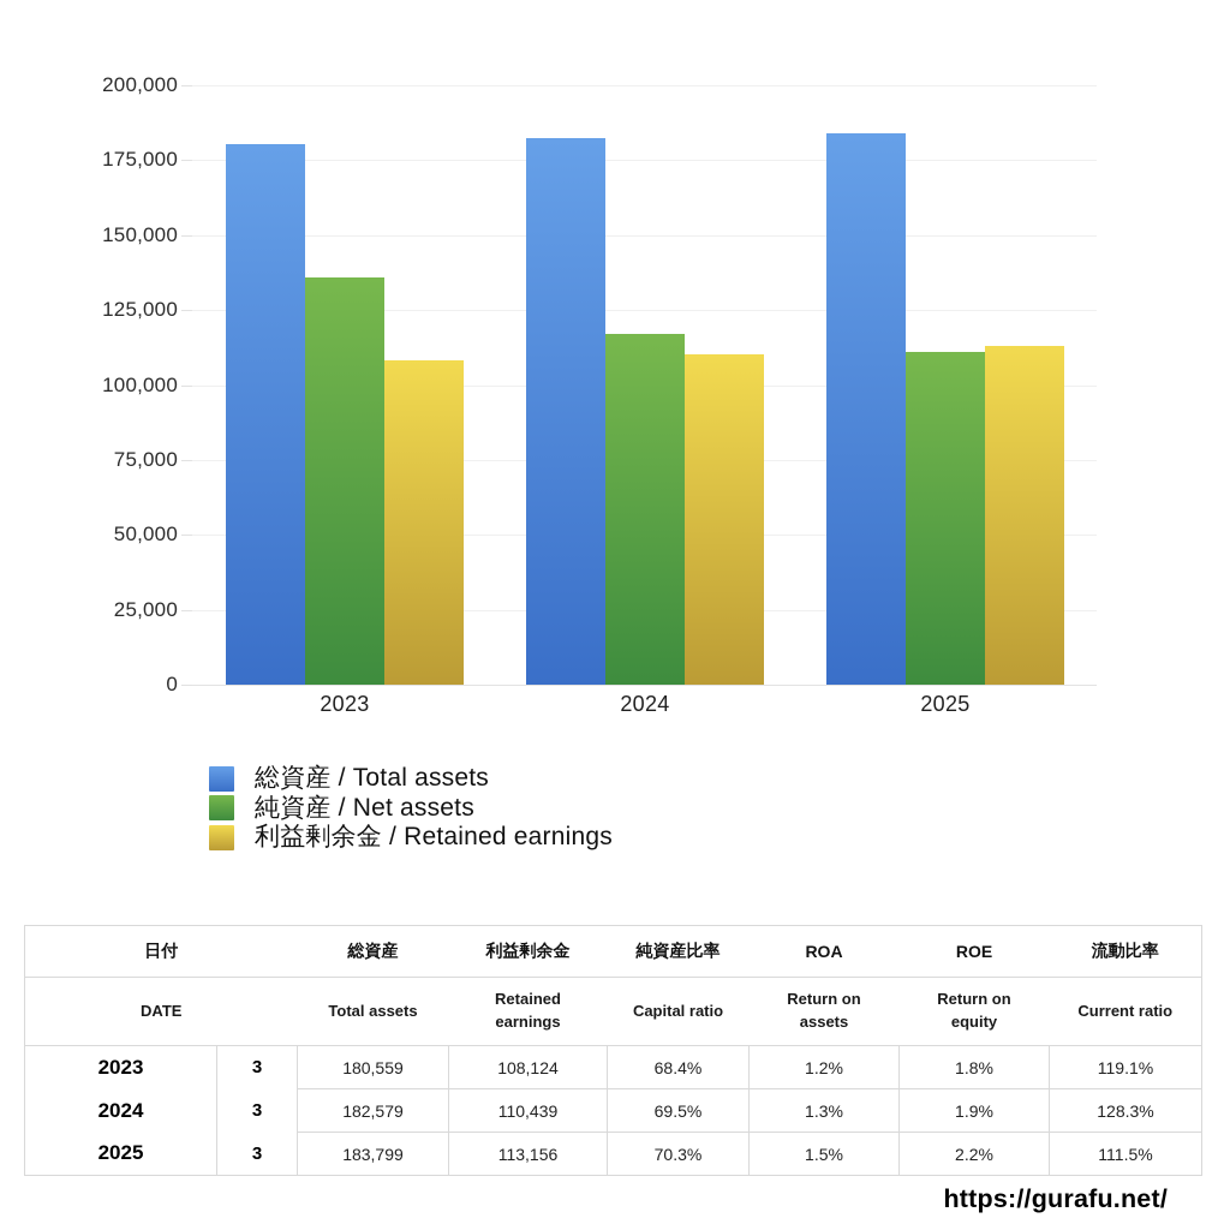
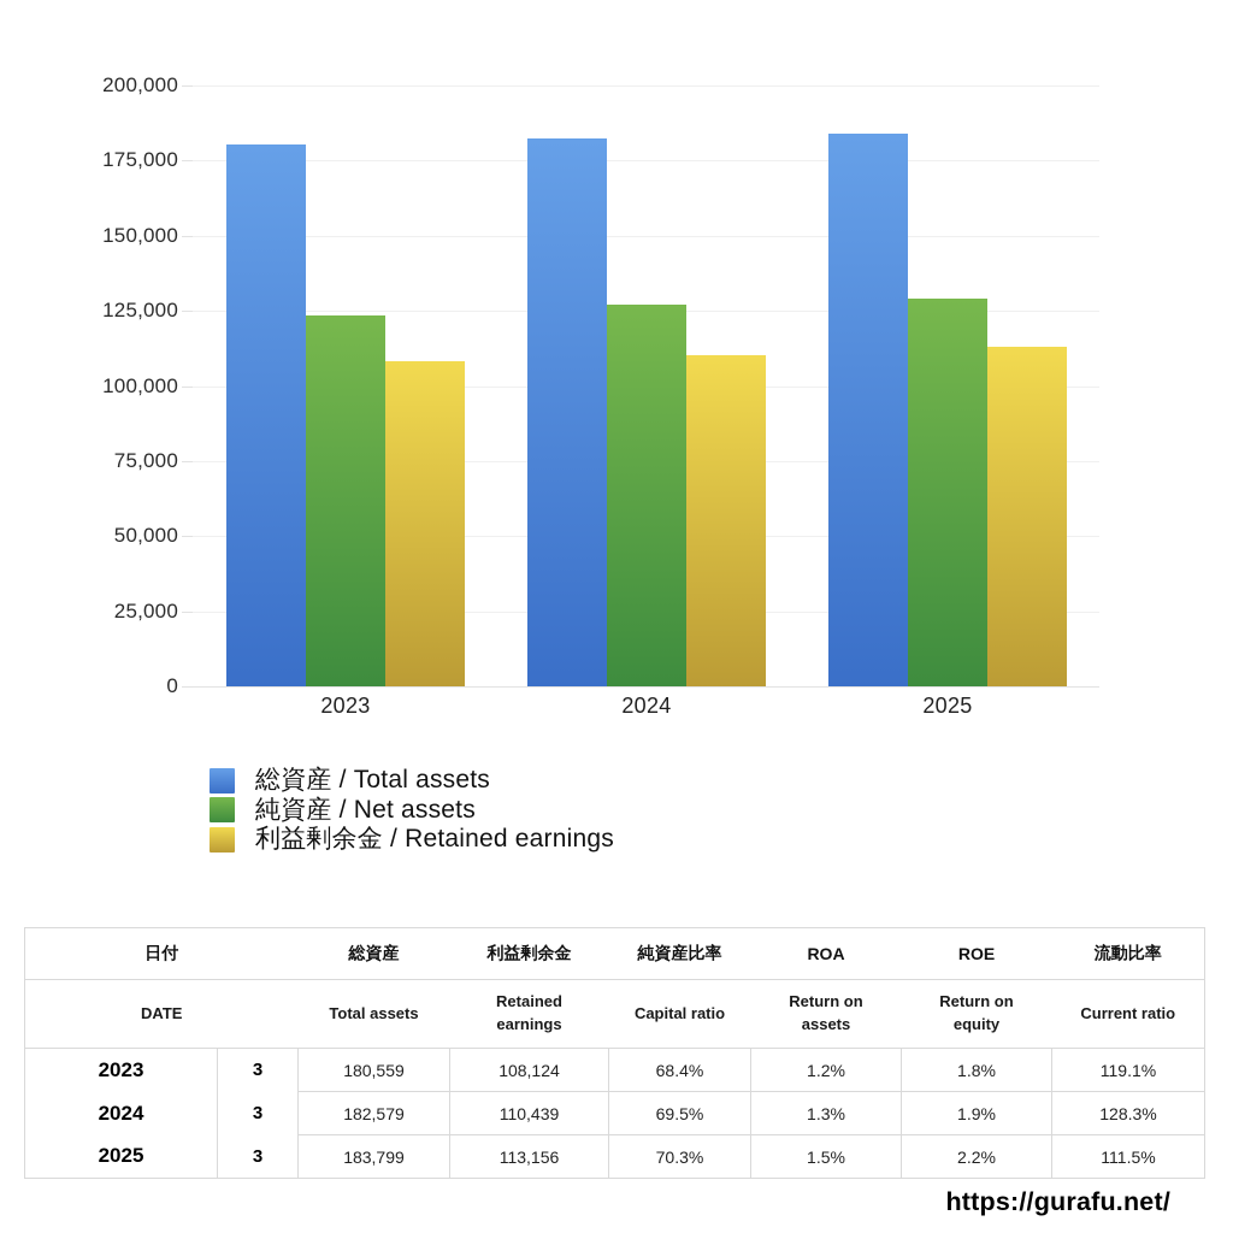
純資産 / Net assets/2023: 136000 -> 124000
純資産 / Net assets/2024: 117000 -> 127000
純資産 / Net assets/2025: 111000 -> 129000
